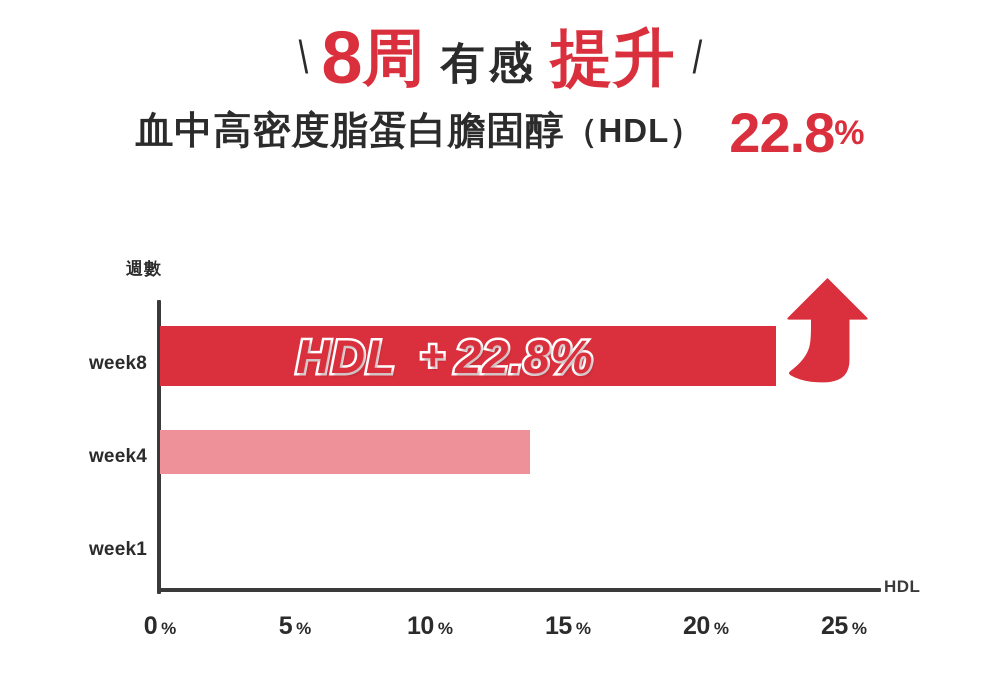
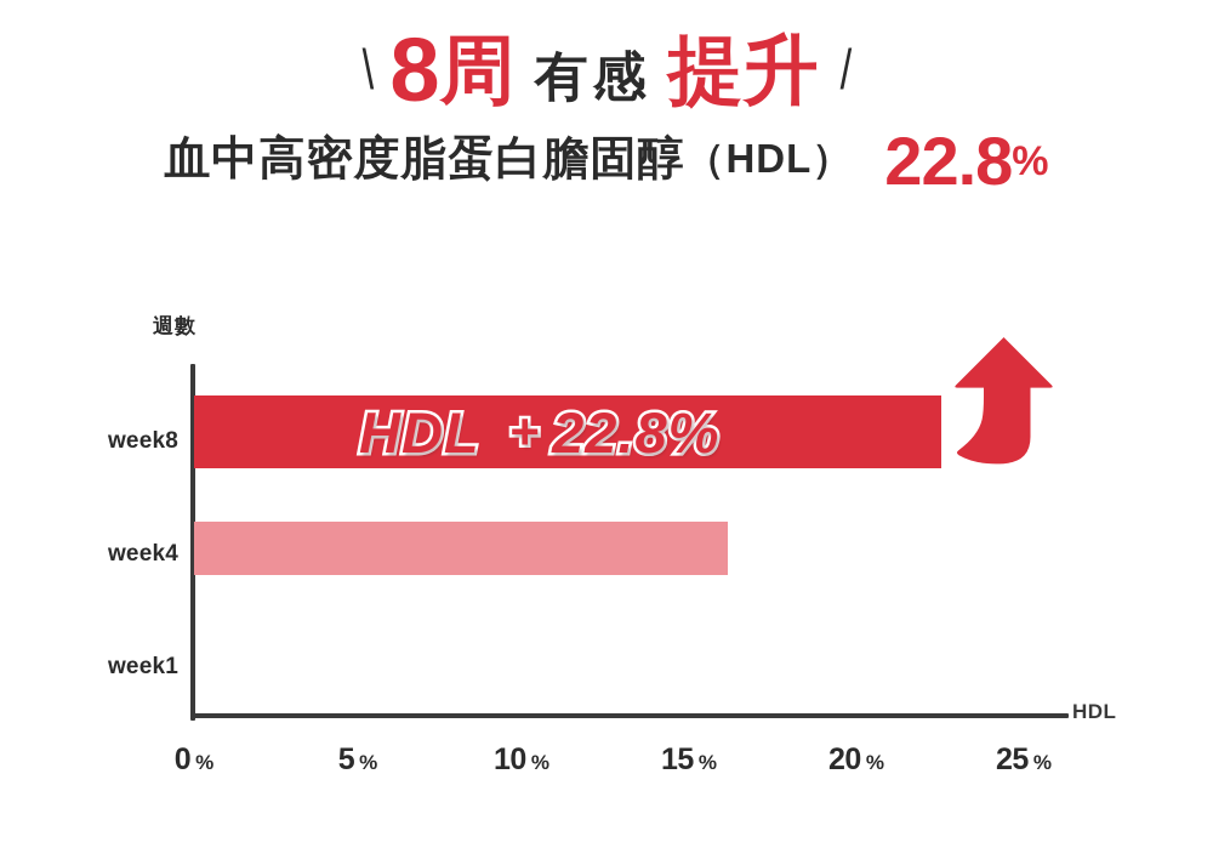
week4: 13.7 -> 16.3
